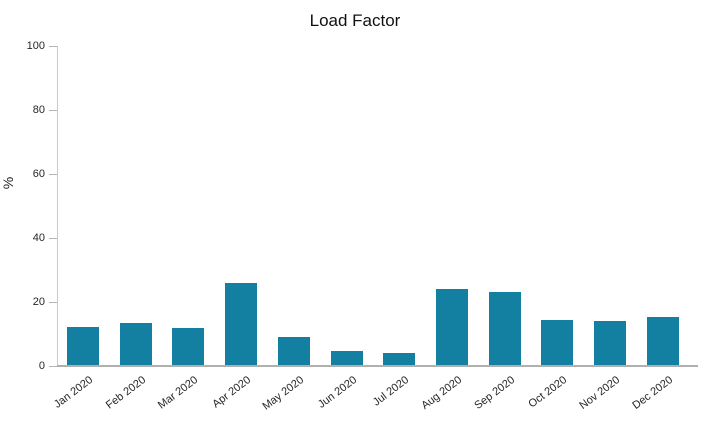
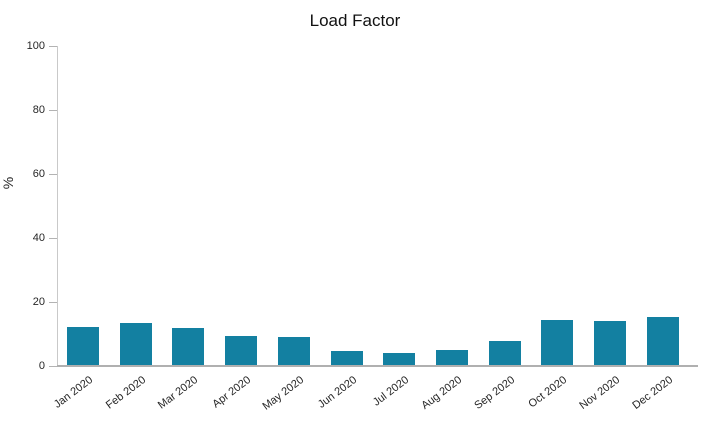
Apr 2020: 26 -> 10
Aug 2020: 24 -> 5
Sep 2020: 23 -> 8
